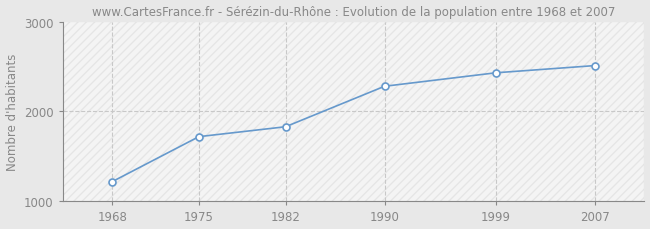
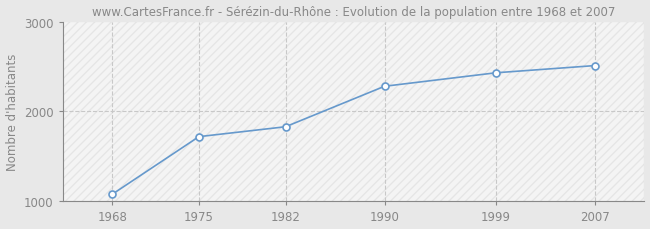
1968: 1220 -> 1080
